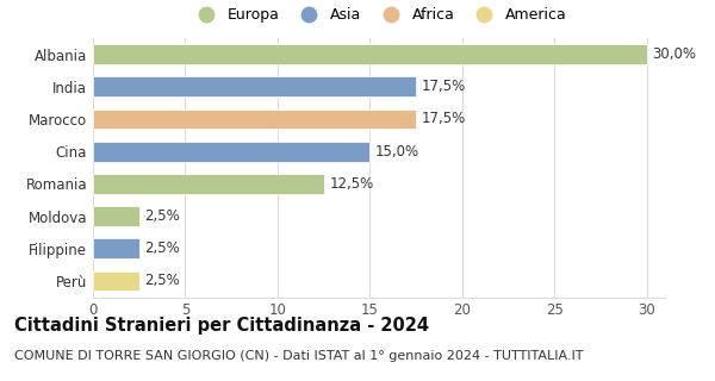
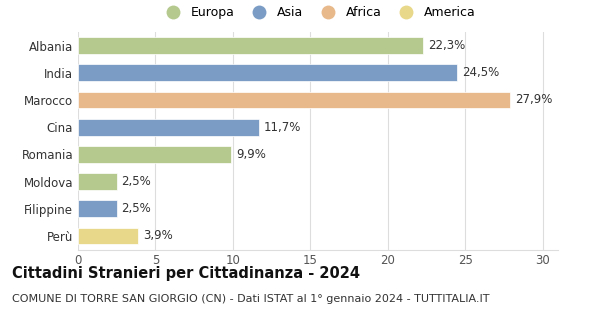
Albania: 30,0% -> 22,3%
India: 17,5% -> 24,5%
Marocco: 17,5% -> 27,9%
Cina: 15,0% -> 11,7%
Romania: 12,5% -> 9,9%
Perù: 2,5% -> 3,9%
